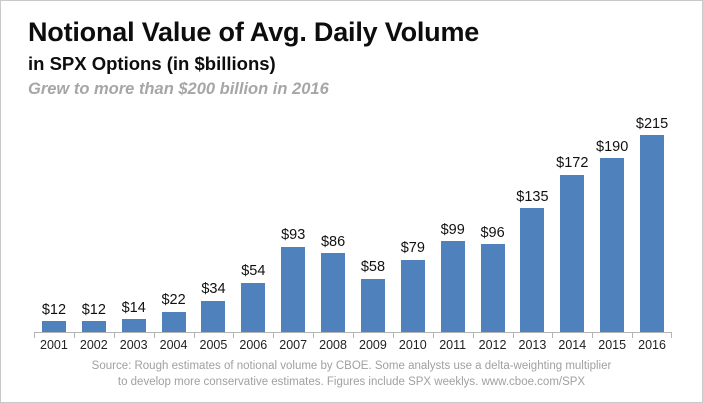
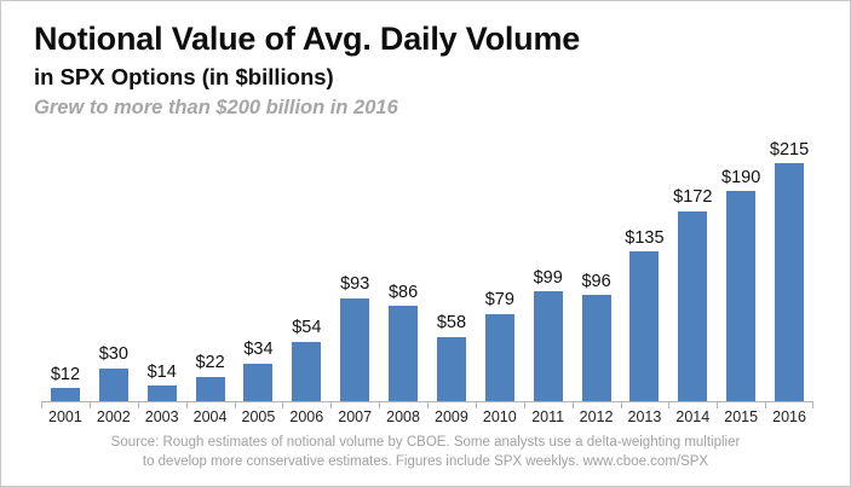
2002: $12 -> $30
